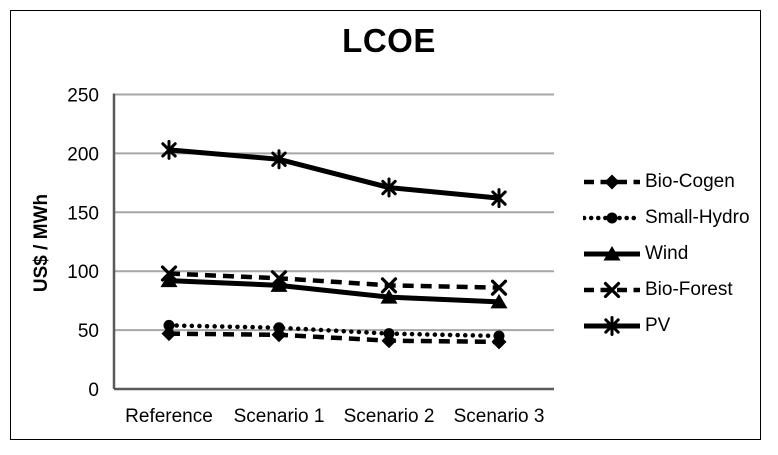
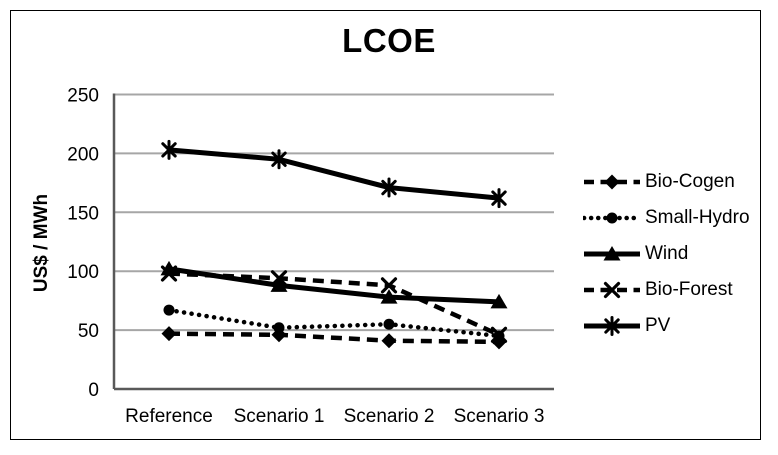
Small-Hydro/Reference: 54 -> 67
Wind/Reference: 92 -> 102
Small-Hydro/Scenario 2: 47 -> 55
Bio-Forest/Scenario 3: 86 -> 46
